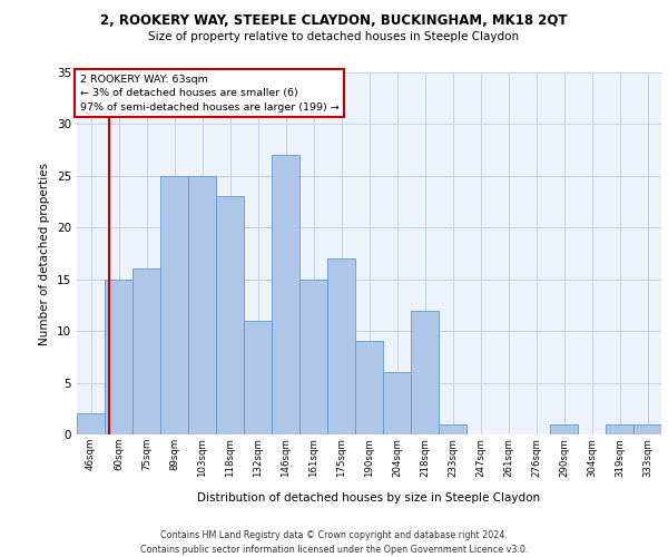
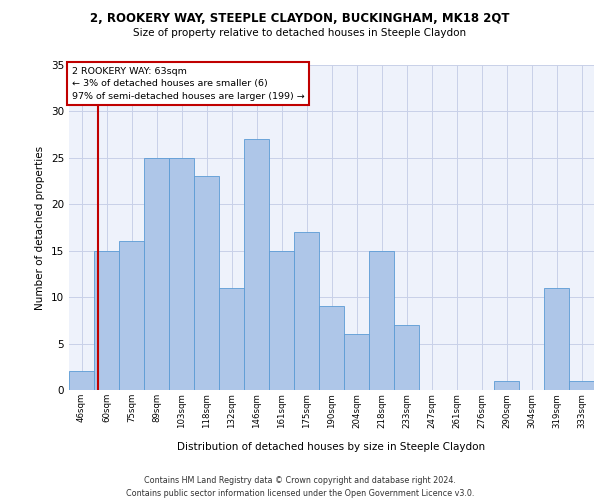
218sqm: 12 -> 15
233sqm: 1 -> 7
319sqm: 1 -> 11
